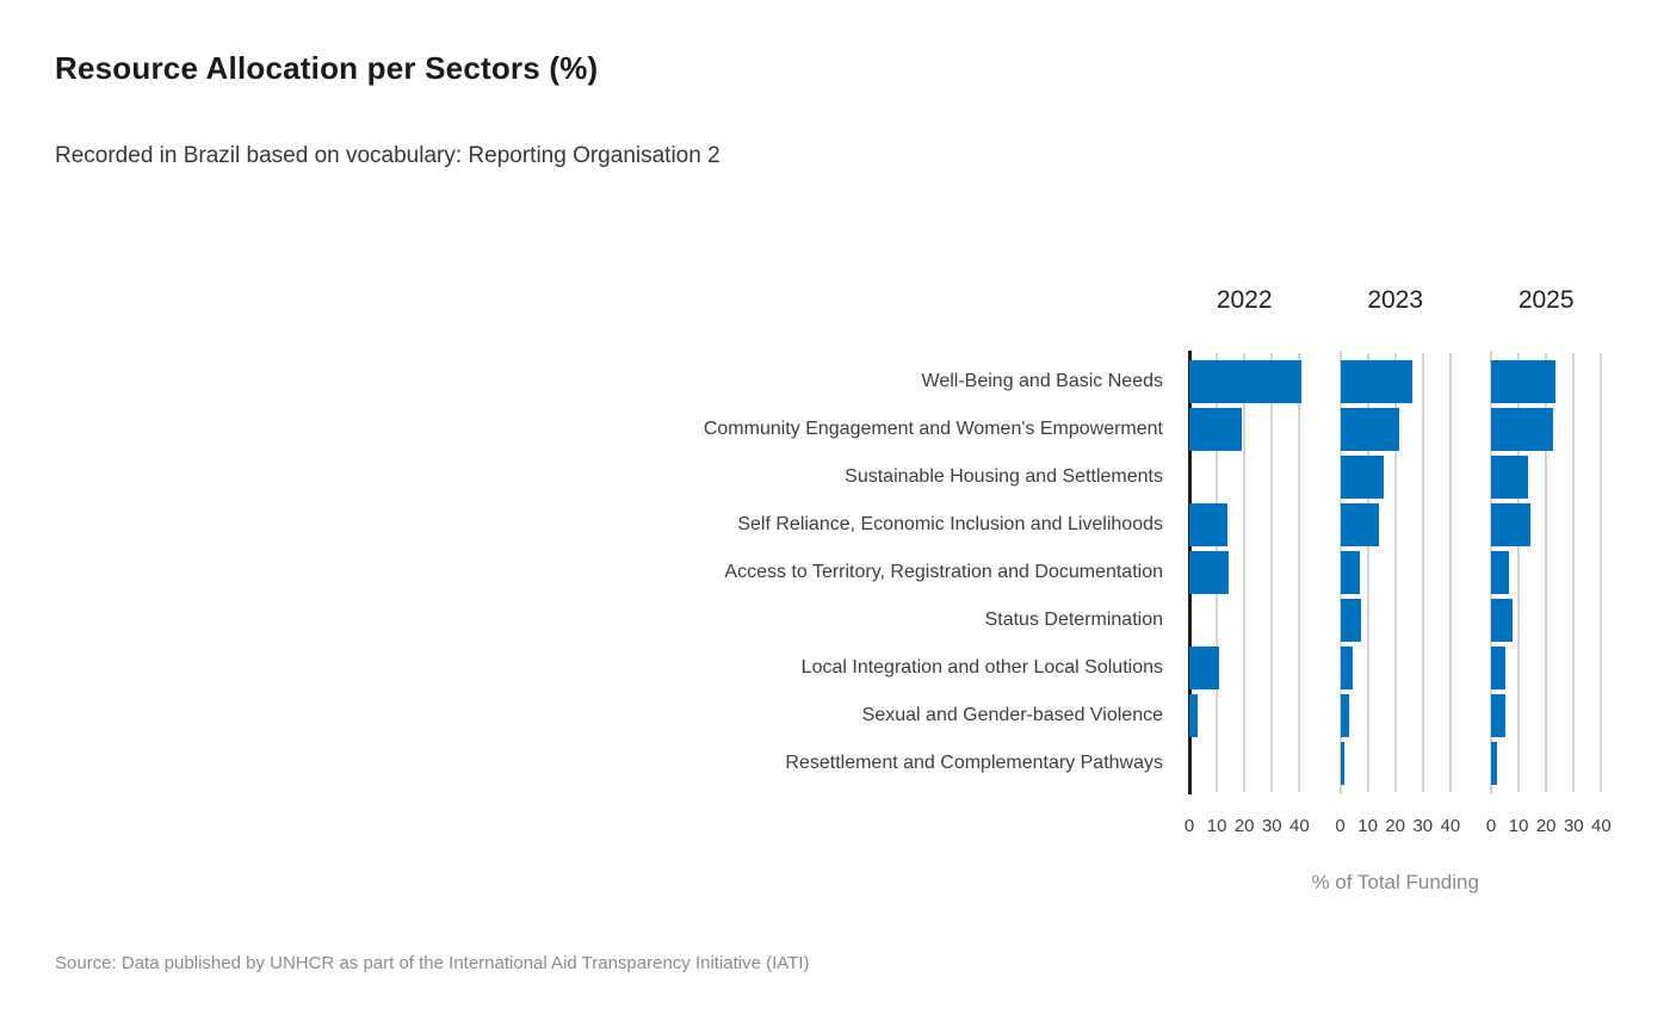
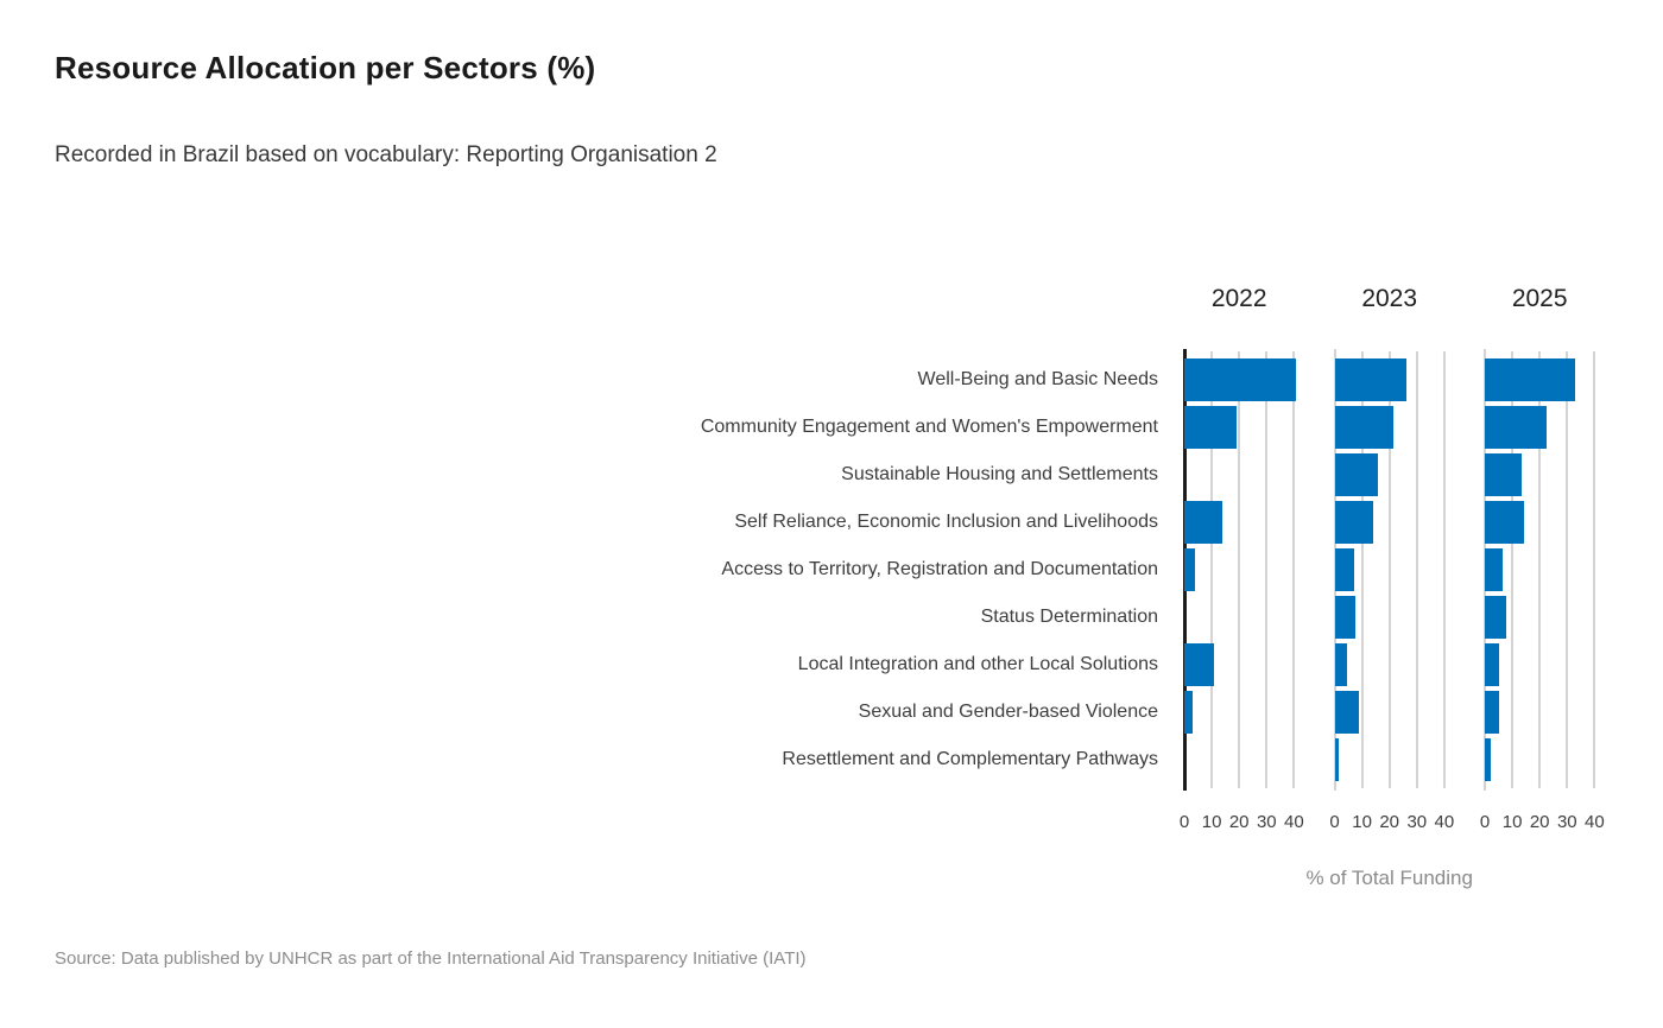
2025/Well-Being and Basic Needs: 23 -> 33
2022/Access to Territory, Registration and Documentation: 14 -> 4
2023/Sexual and Gender-based Violence: 3 -> 9
